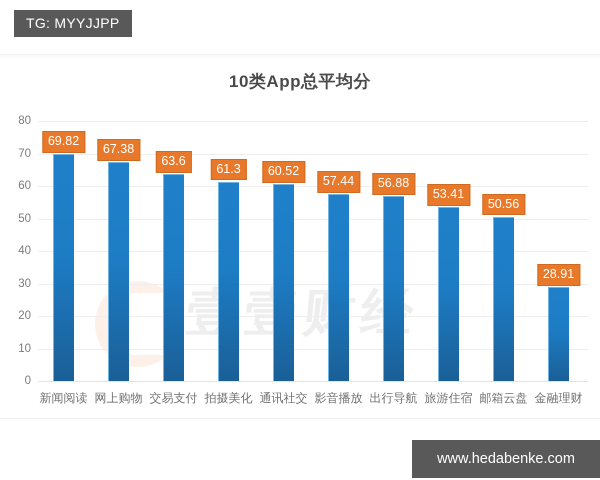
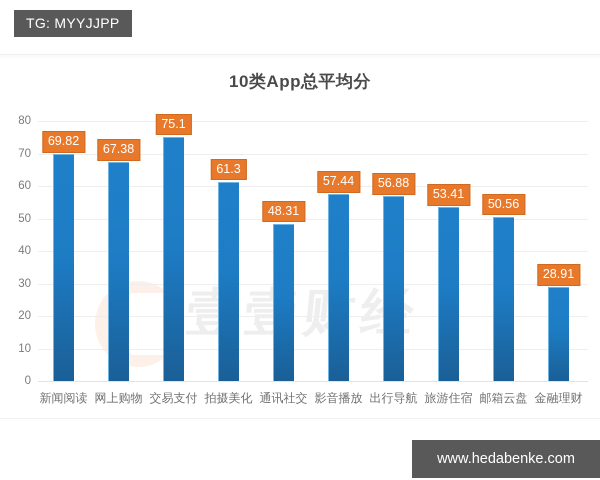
交易支付: 63.6 -> 75.1
通讯社交: 60.52 -> 48.31
